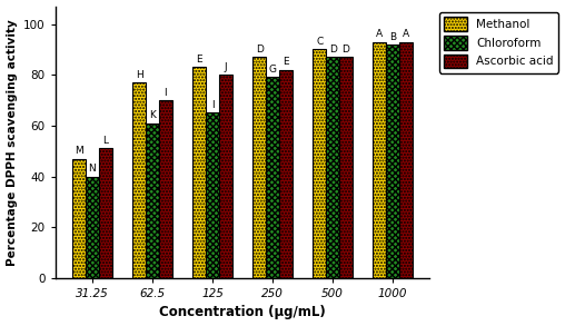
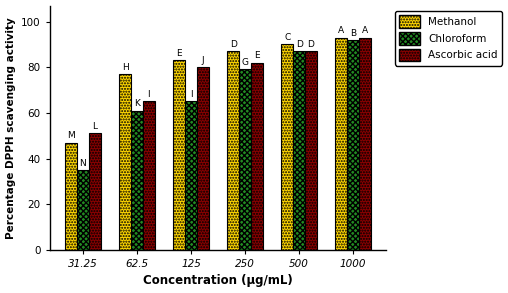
Chloroform/31.25: 40 -> 35
Ascorbic acid/62.5: 70 -> 65
